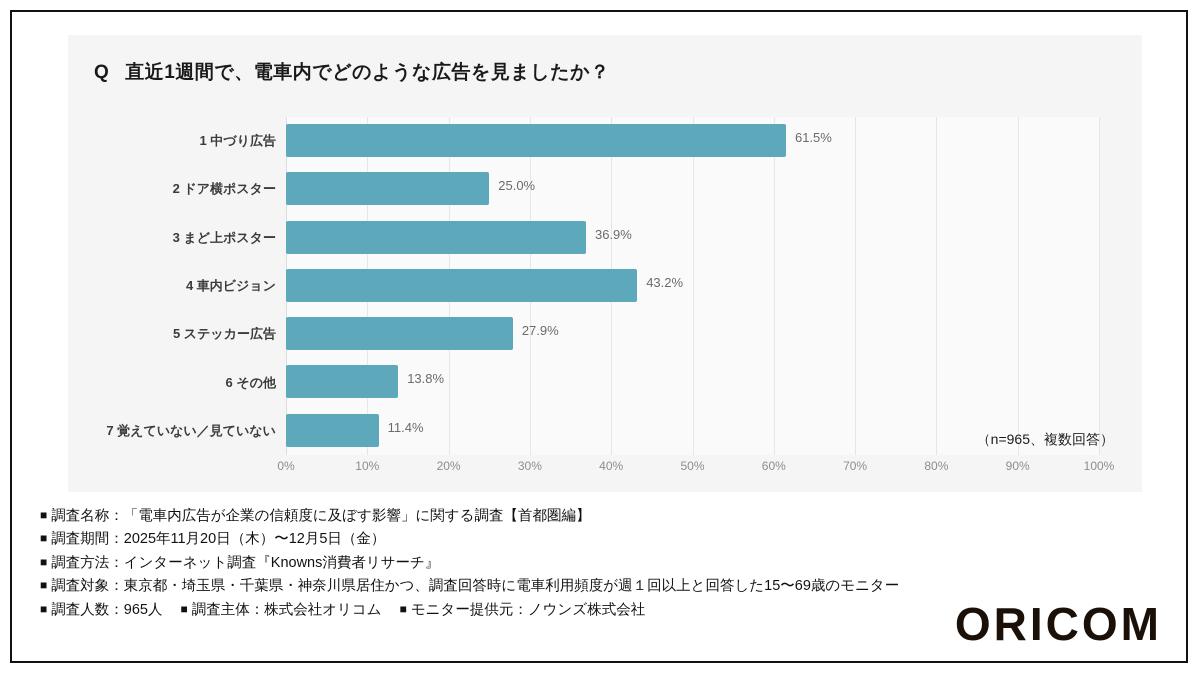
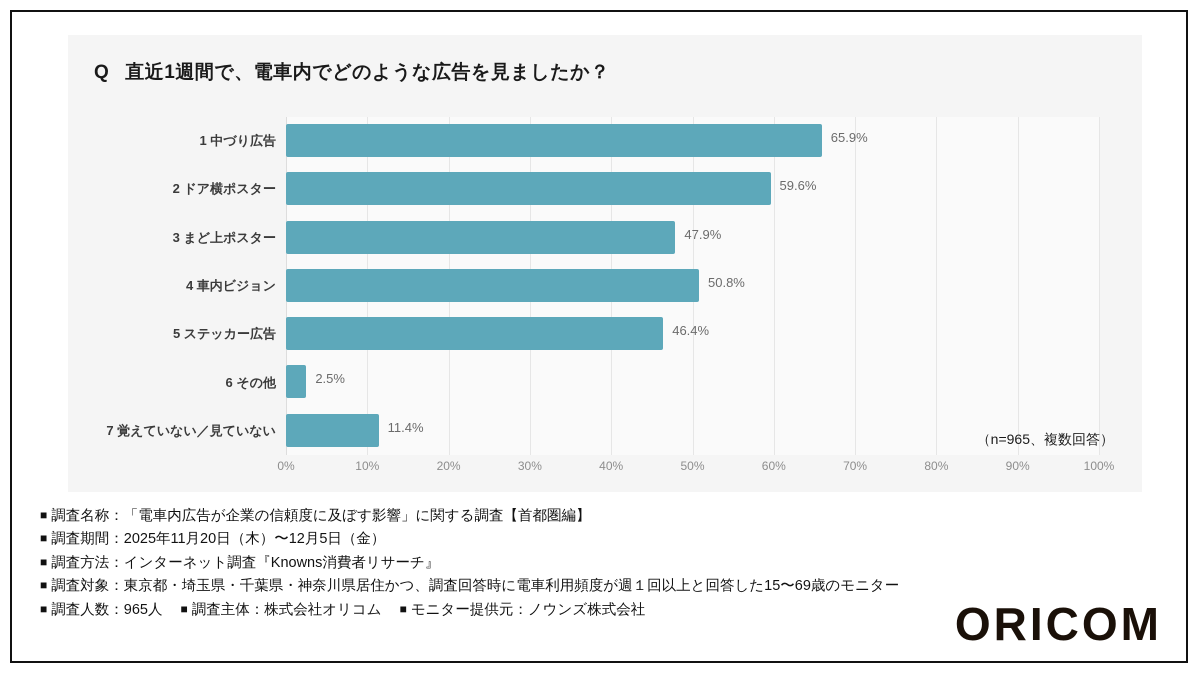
1 中づり広告: 61.5% -> 65.9%
2 ドア横ポスター: 25.0% -> 59.6%
3 まど上ポスター: 36.9% -> 47.9%
4 車内ビジョン: 43.2% -> 50.8%
5 ステッカー広告: 27.9% -> 46.4%
6 その他: 13.8% -> 2.5%
